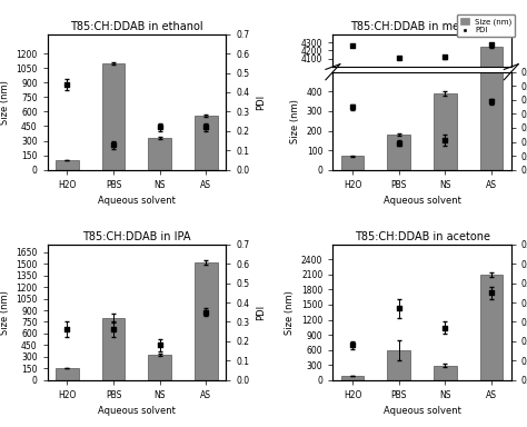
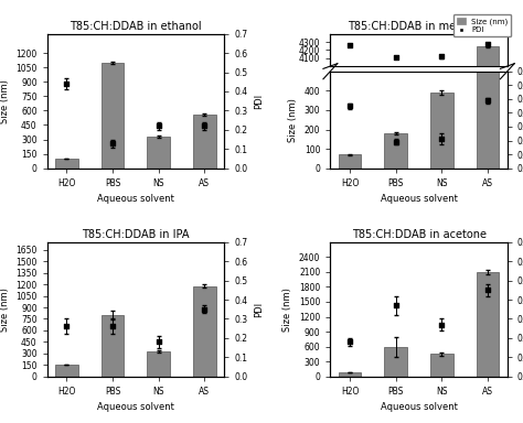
T85:CH:DDAB in IPA/Size (nm)/AS: 1520 -> 1180
T85:CH:DDAB in acetone/Size (nm)/NS: 290 -> 450
